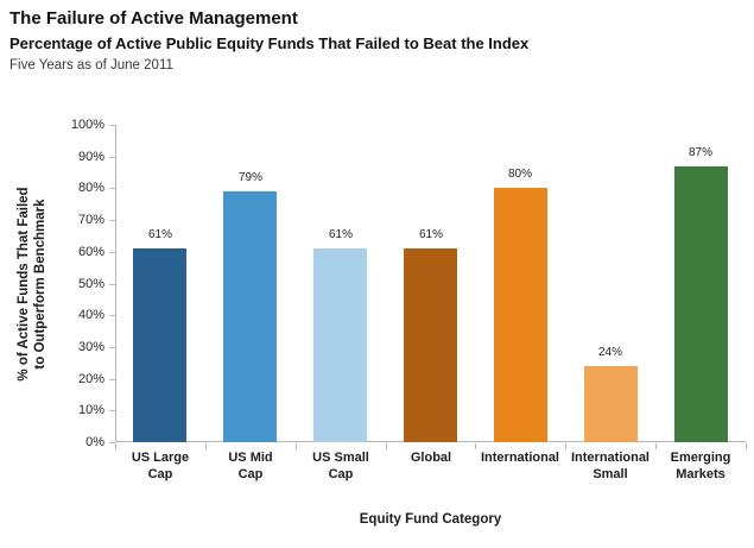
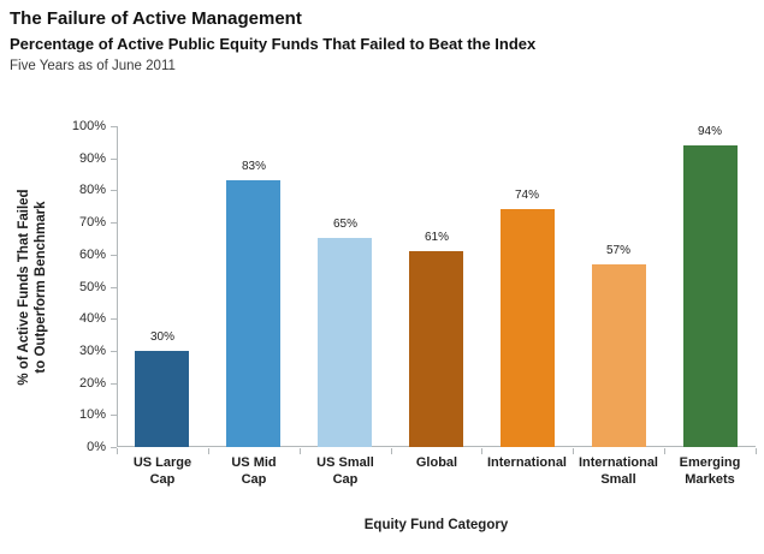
US Large Cap: 61% -> 30%
US Mid Cap: 79% -> 83%
US Small Cap: 61% -> 65%
International: 80% -> 74%
International Small: 24% -> 57%
Emerging Markets: 87% -> 94%
